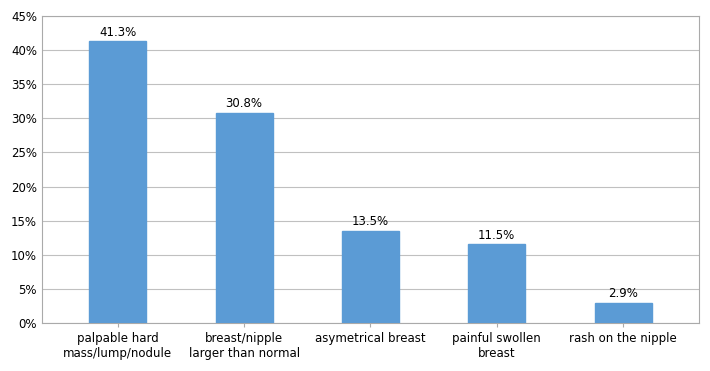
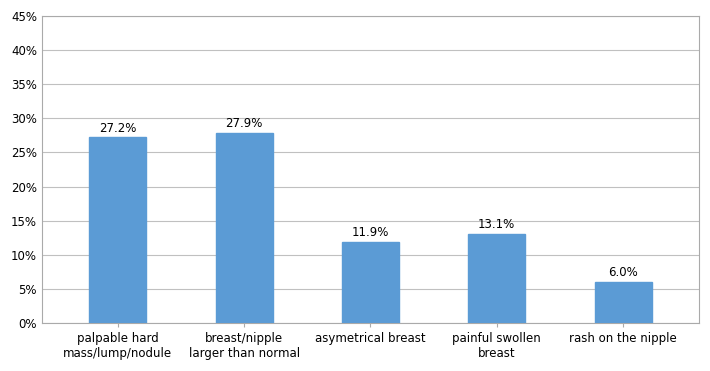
palpable hard mass/lump/nodule: 41.3% -> 27.2%
breast/nipple larger than normal: 30.8% -> 27.9%
asymetrical breast: 13.5% -> 11.9%
painful swollen breast: 11.5% -> 13.1%
rash on the nipple: 2.9% -> 6.0%
